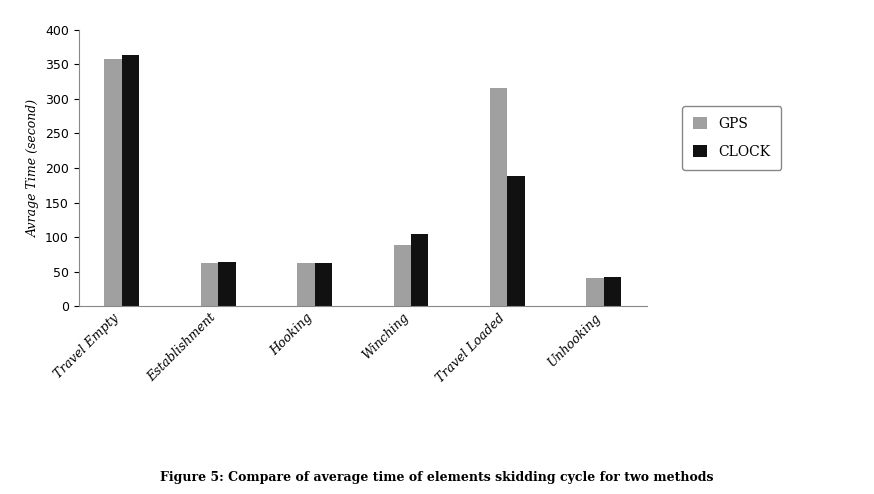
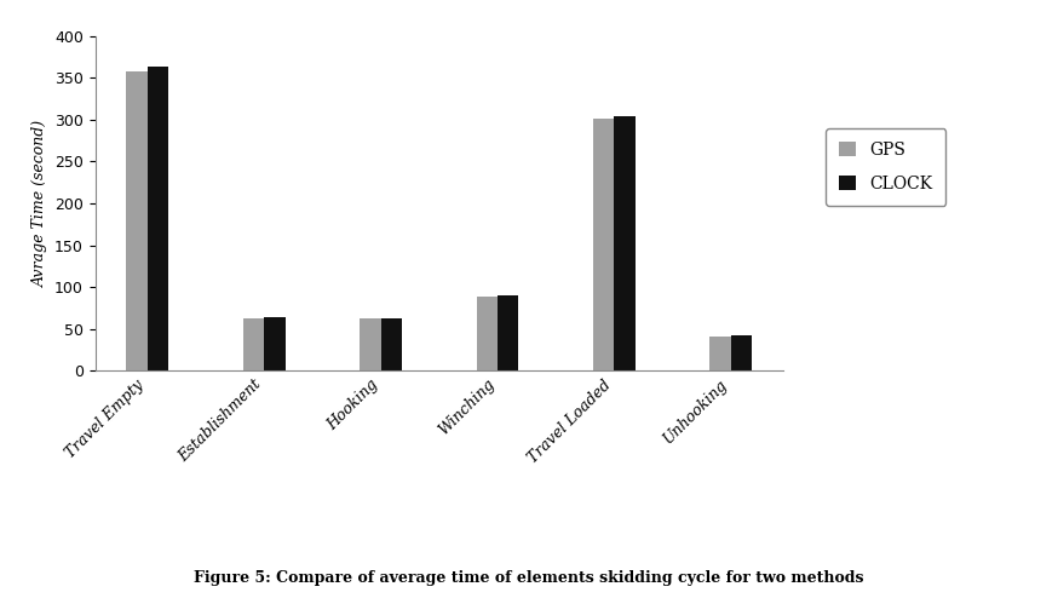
CLOCK/Winching: 104 -> 90
GPS/Travel Loaded: 316 -> 301
CLOCK/Travel Loaded: 188 -> 304
